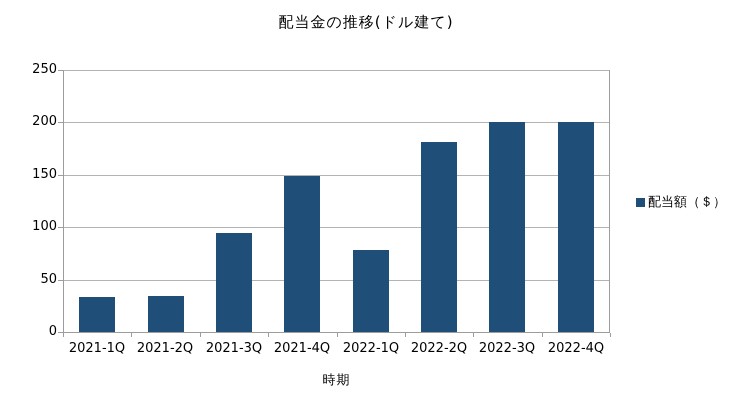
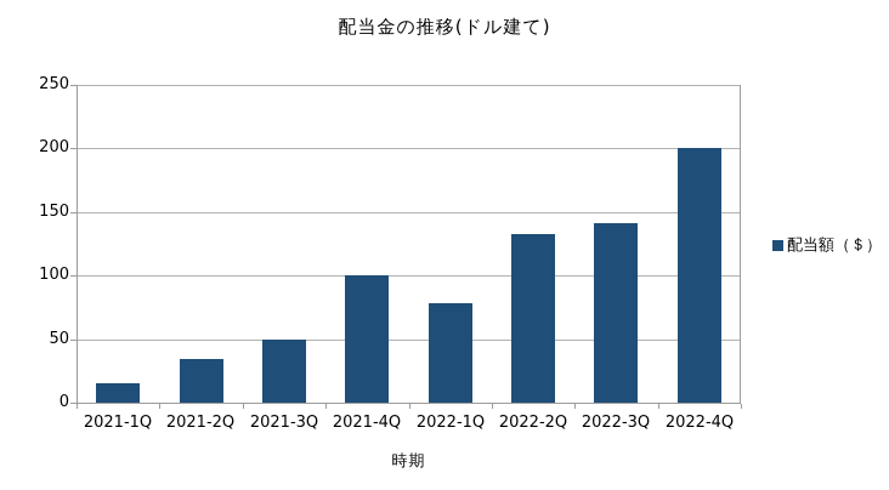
2021-1Q: 33 -> 15
2021-3Q: 94 -> 50
2021-4Q: 149 -> 100
2022-2Q: 181 -> 133
2022-3Q: 200 -> 141
